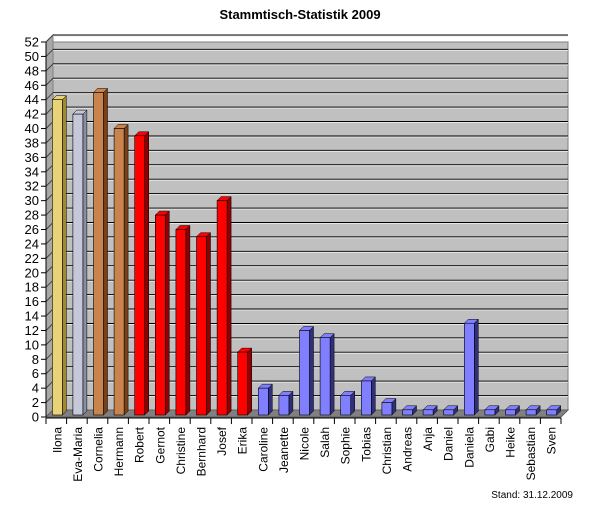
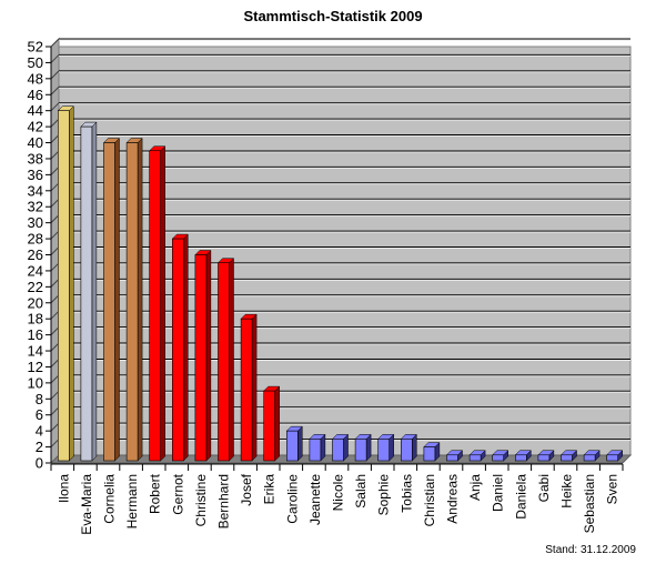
Cornelia: 45 -> 40
Josef: 30 -> 18
Nicole: 12 -> 3
Salah: 11 -> 3
Tobias: 5 -> 3
Daniela: 13 -> 1
